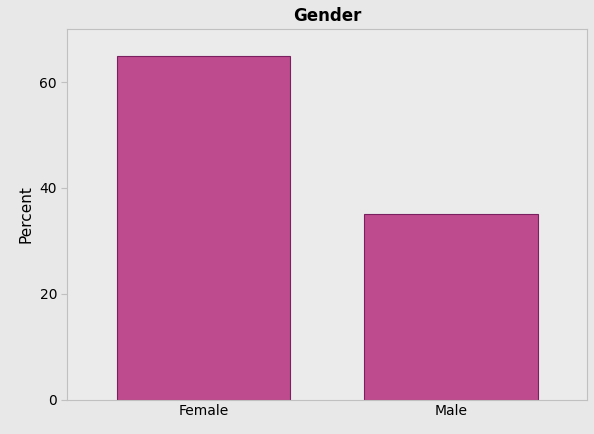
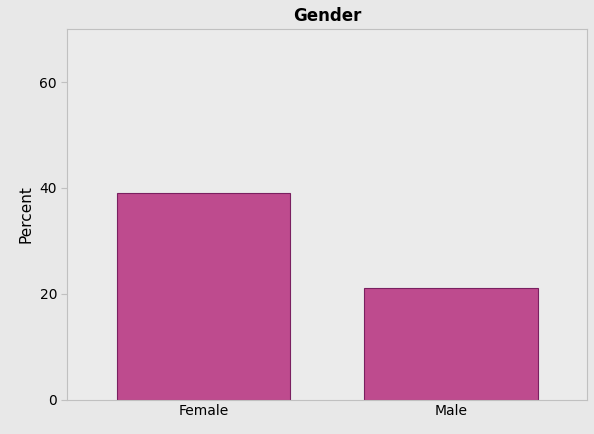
Female: 65 -> 39
Male: 35 -> 21
